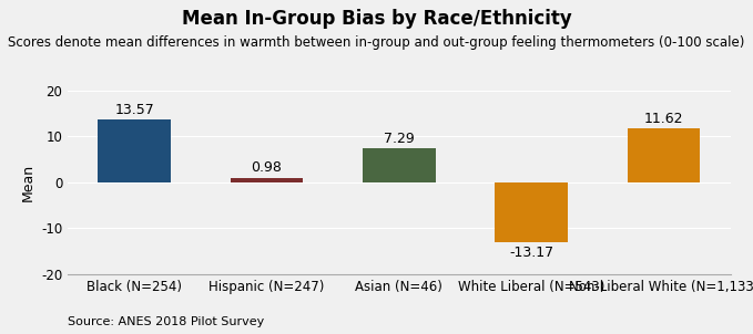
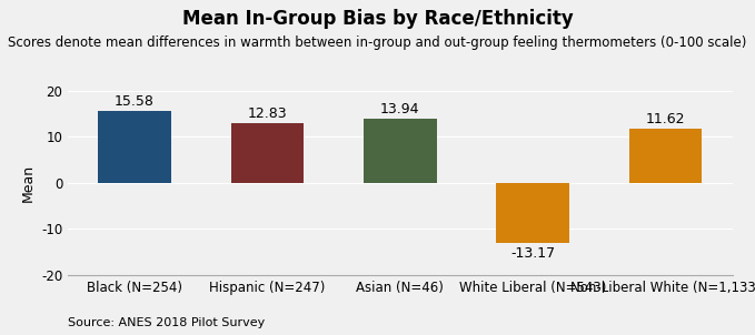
Black (N=254): 13.57 -> 15.58
Hispanic (N=247): 0.98 -> 12.83
Asian (N=46): 7.29 -> 13.94
